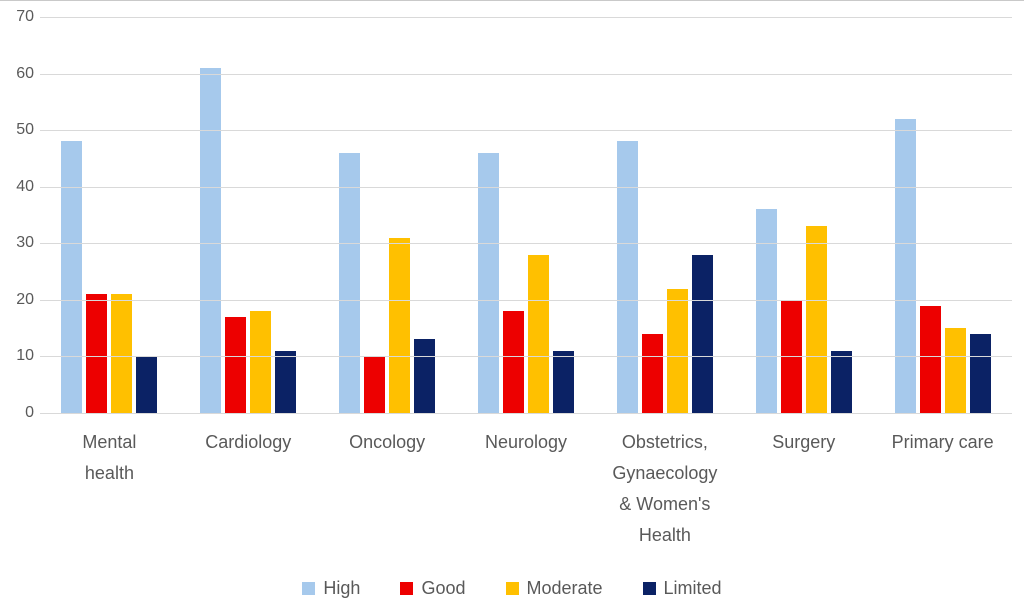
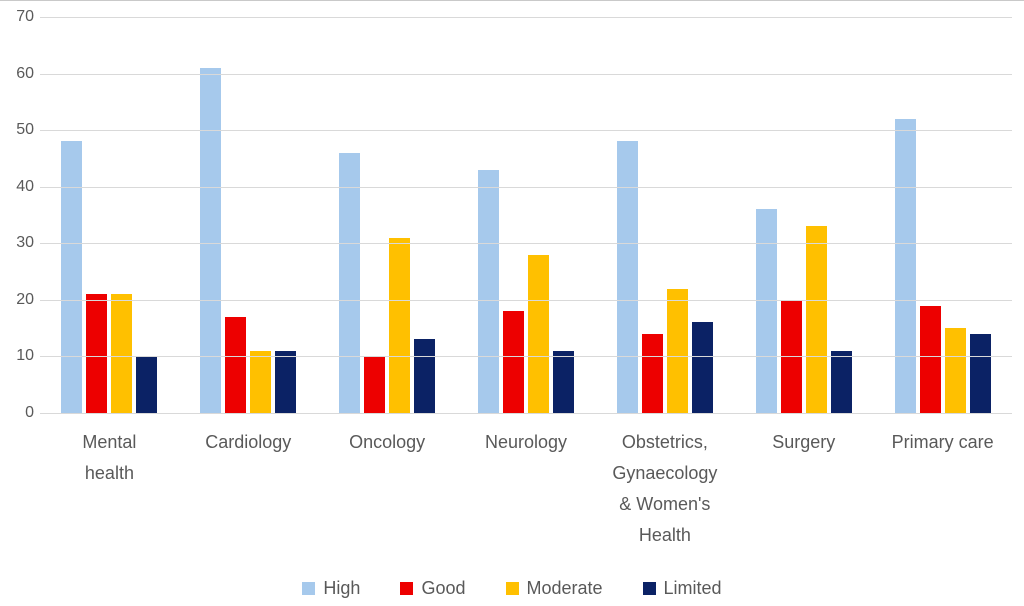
Moderate/Cardiology: 18 -> 11
High/Neurology: 46 -> 43
Limited/Obstetrics, Gynaecology & Women's Health: 28 -> 16
